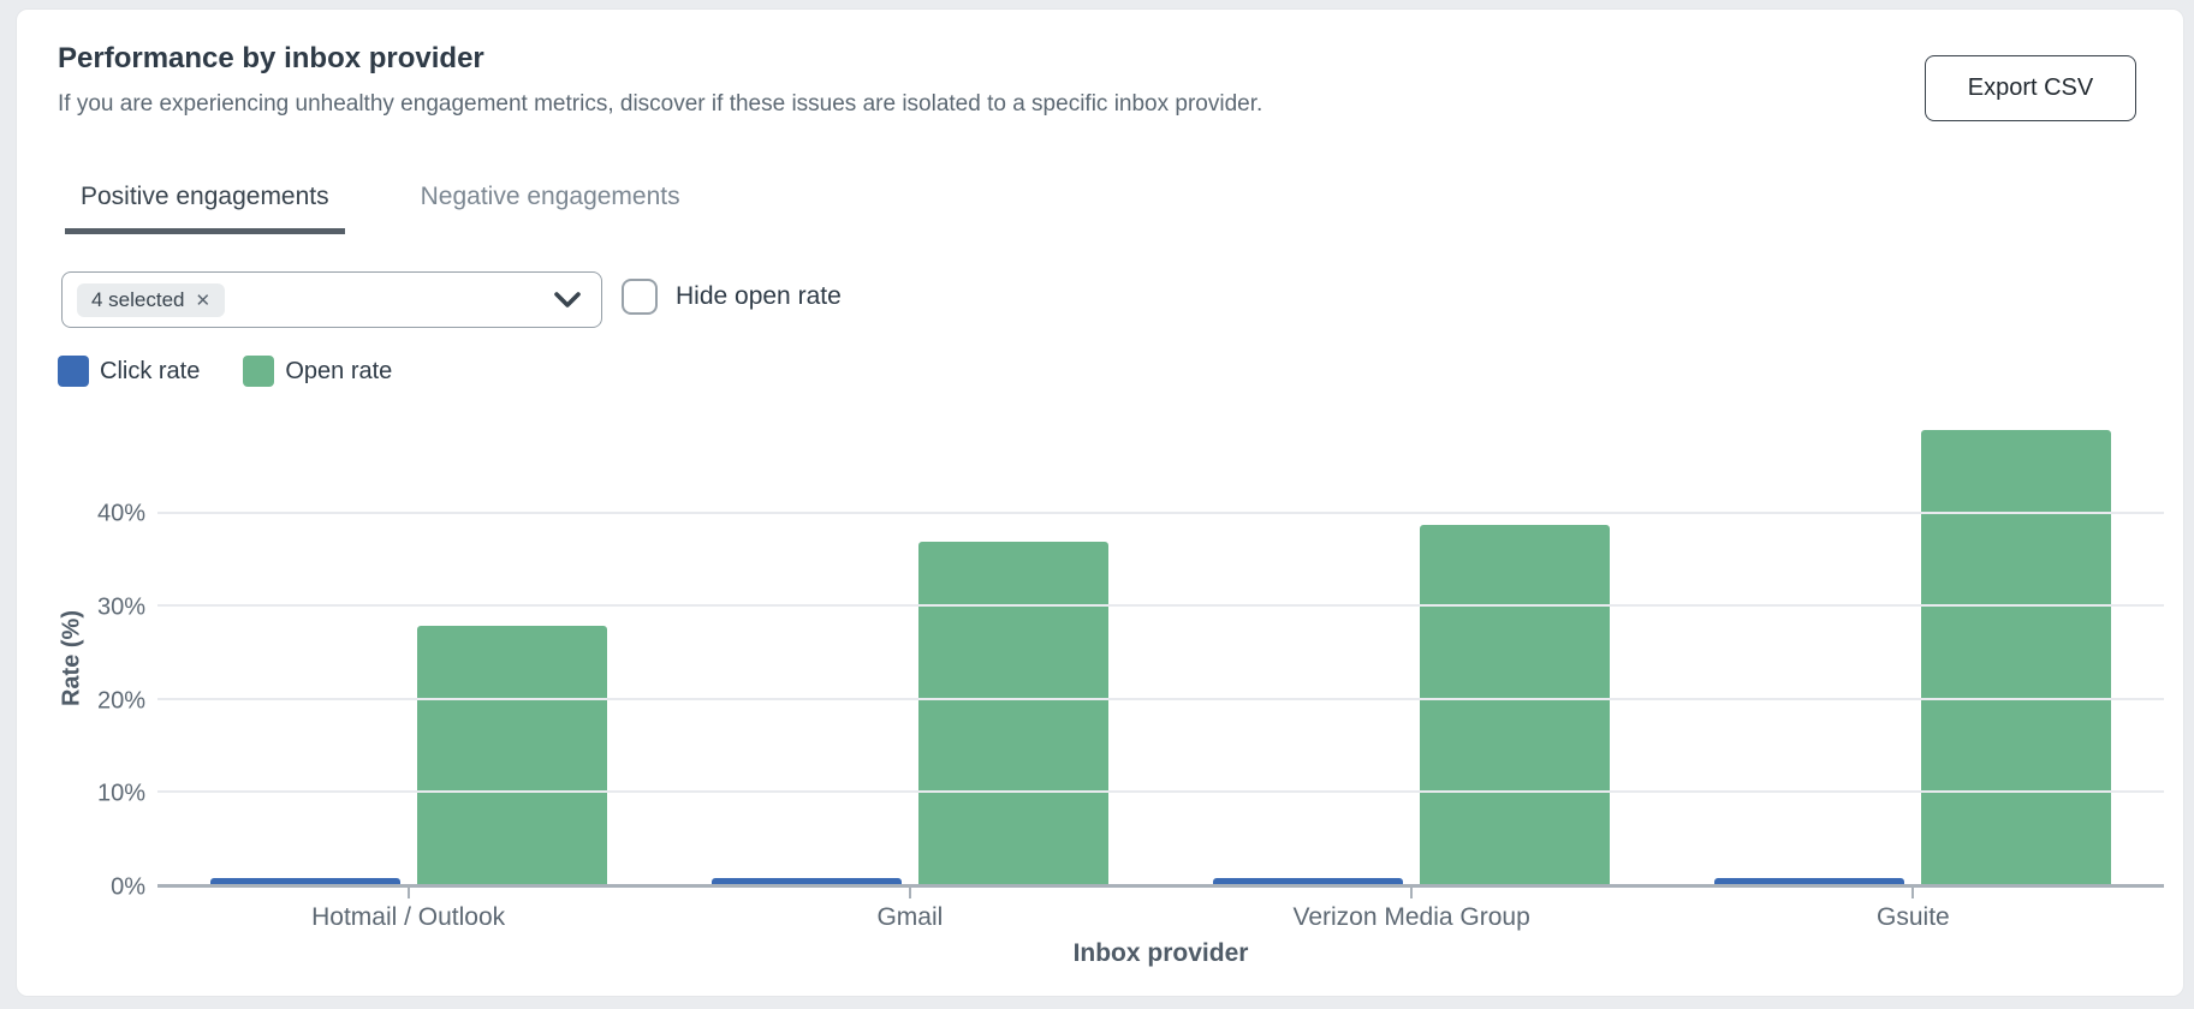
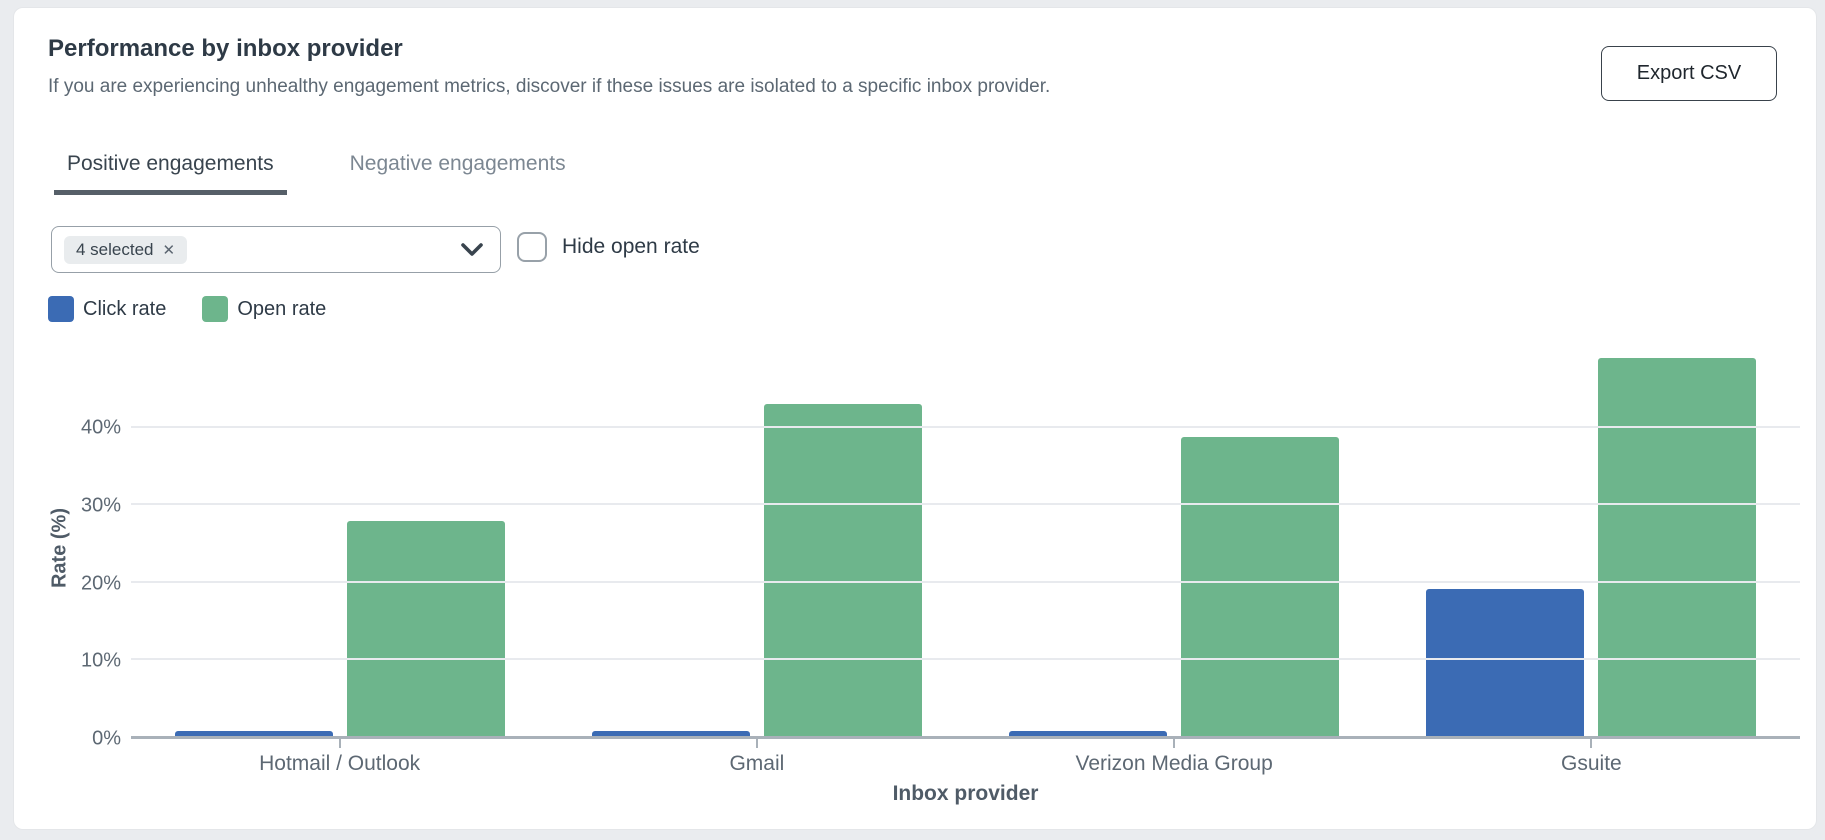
Open rate/Gmail: 37% -> 43%
Click rate/Gsuite: 1% -> 19%
